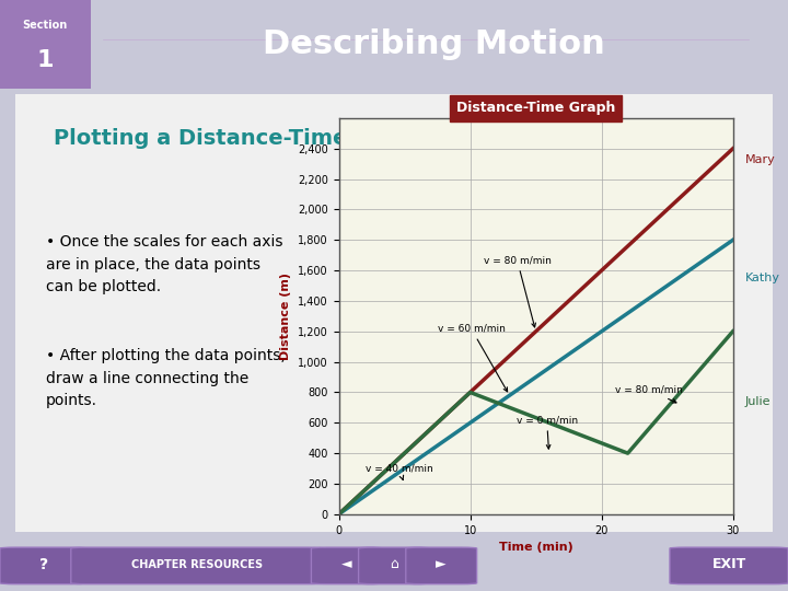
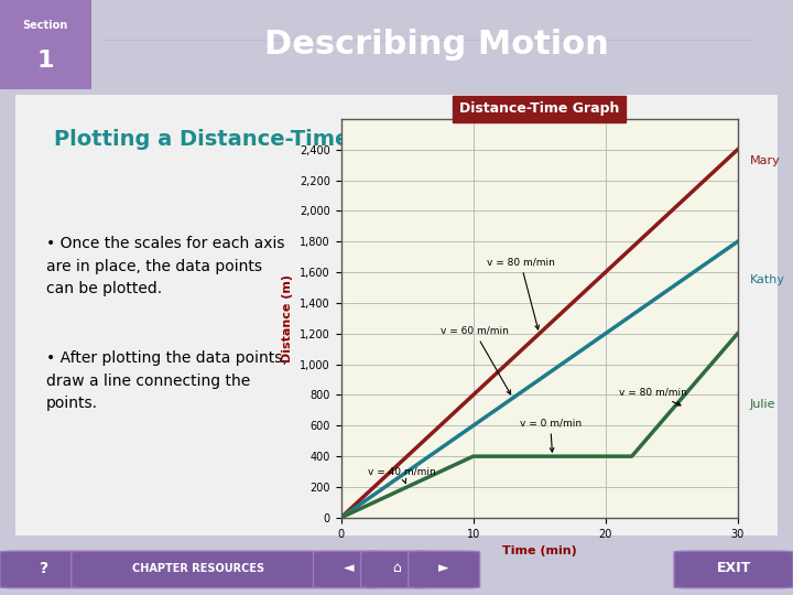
10: 800 -> 400
